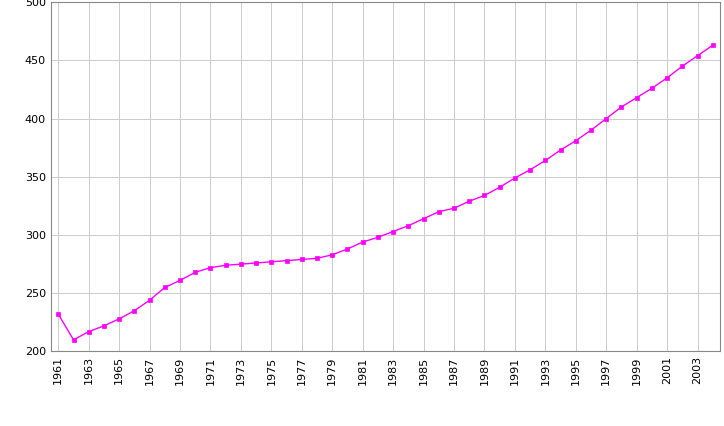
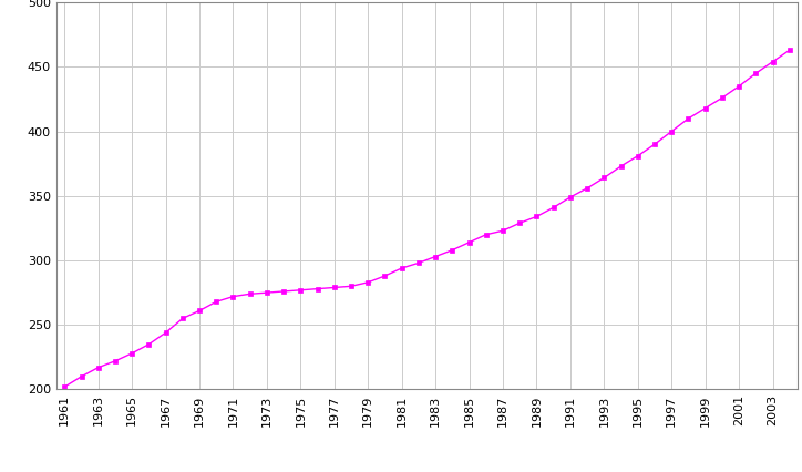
1961: 232 -> 202
